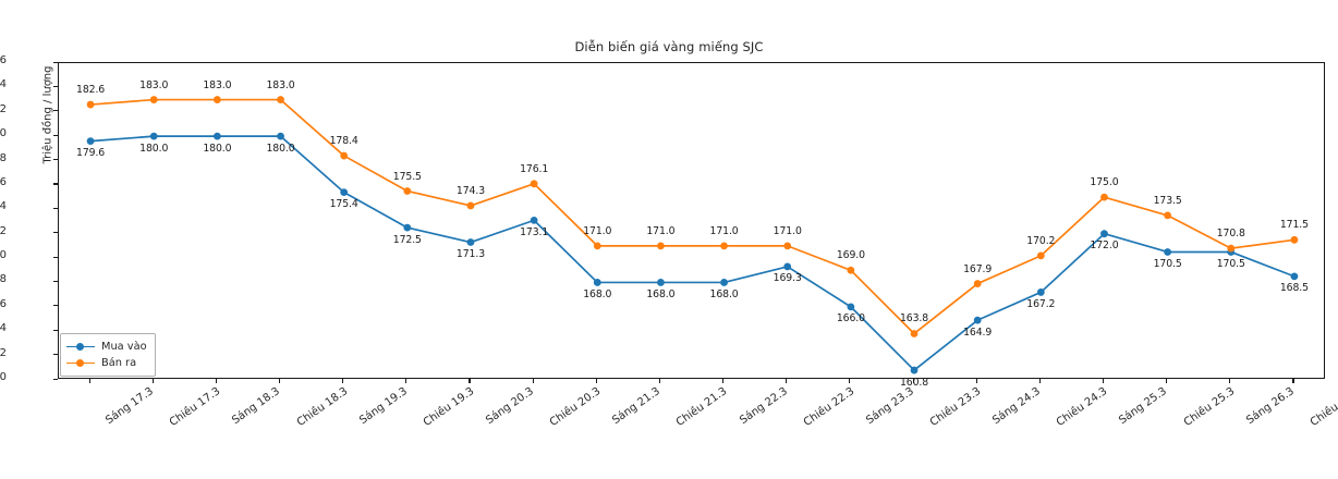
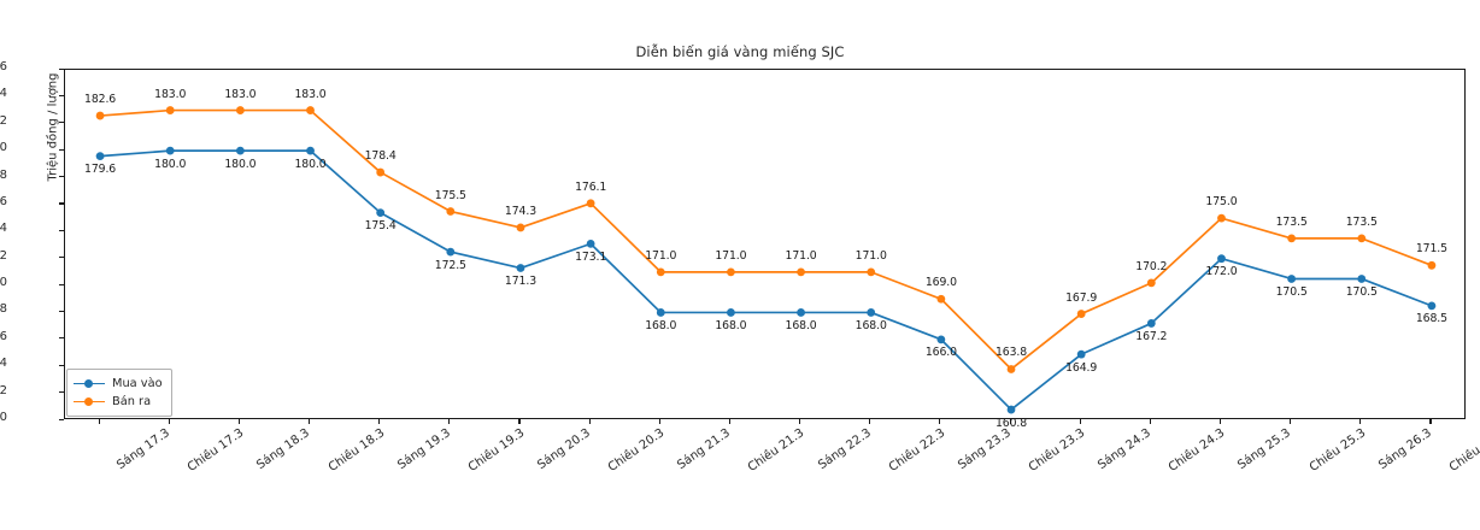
Mua vào/Chiều 22.3: 169.3 -> 168.0
Bán ra/Sáng 26.3: 170.8 -> 173.5
